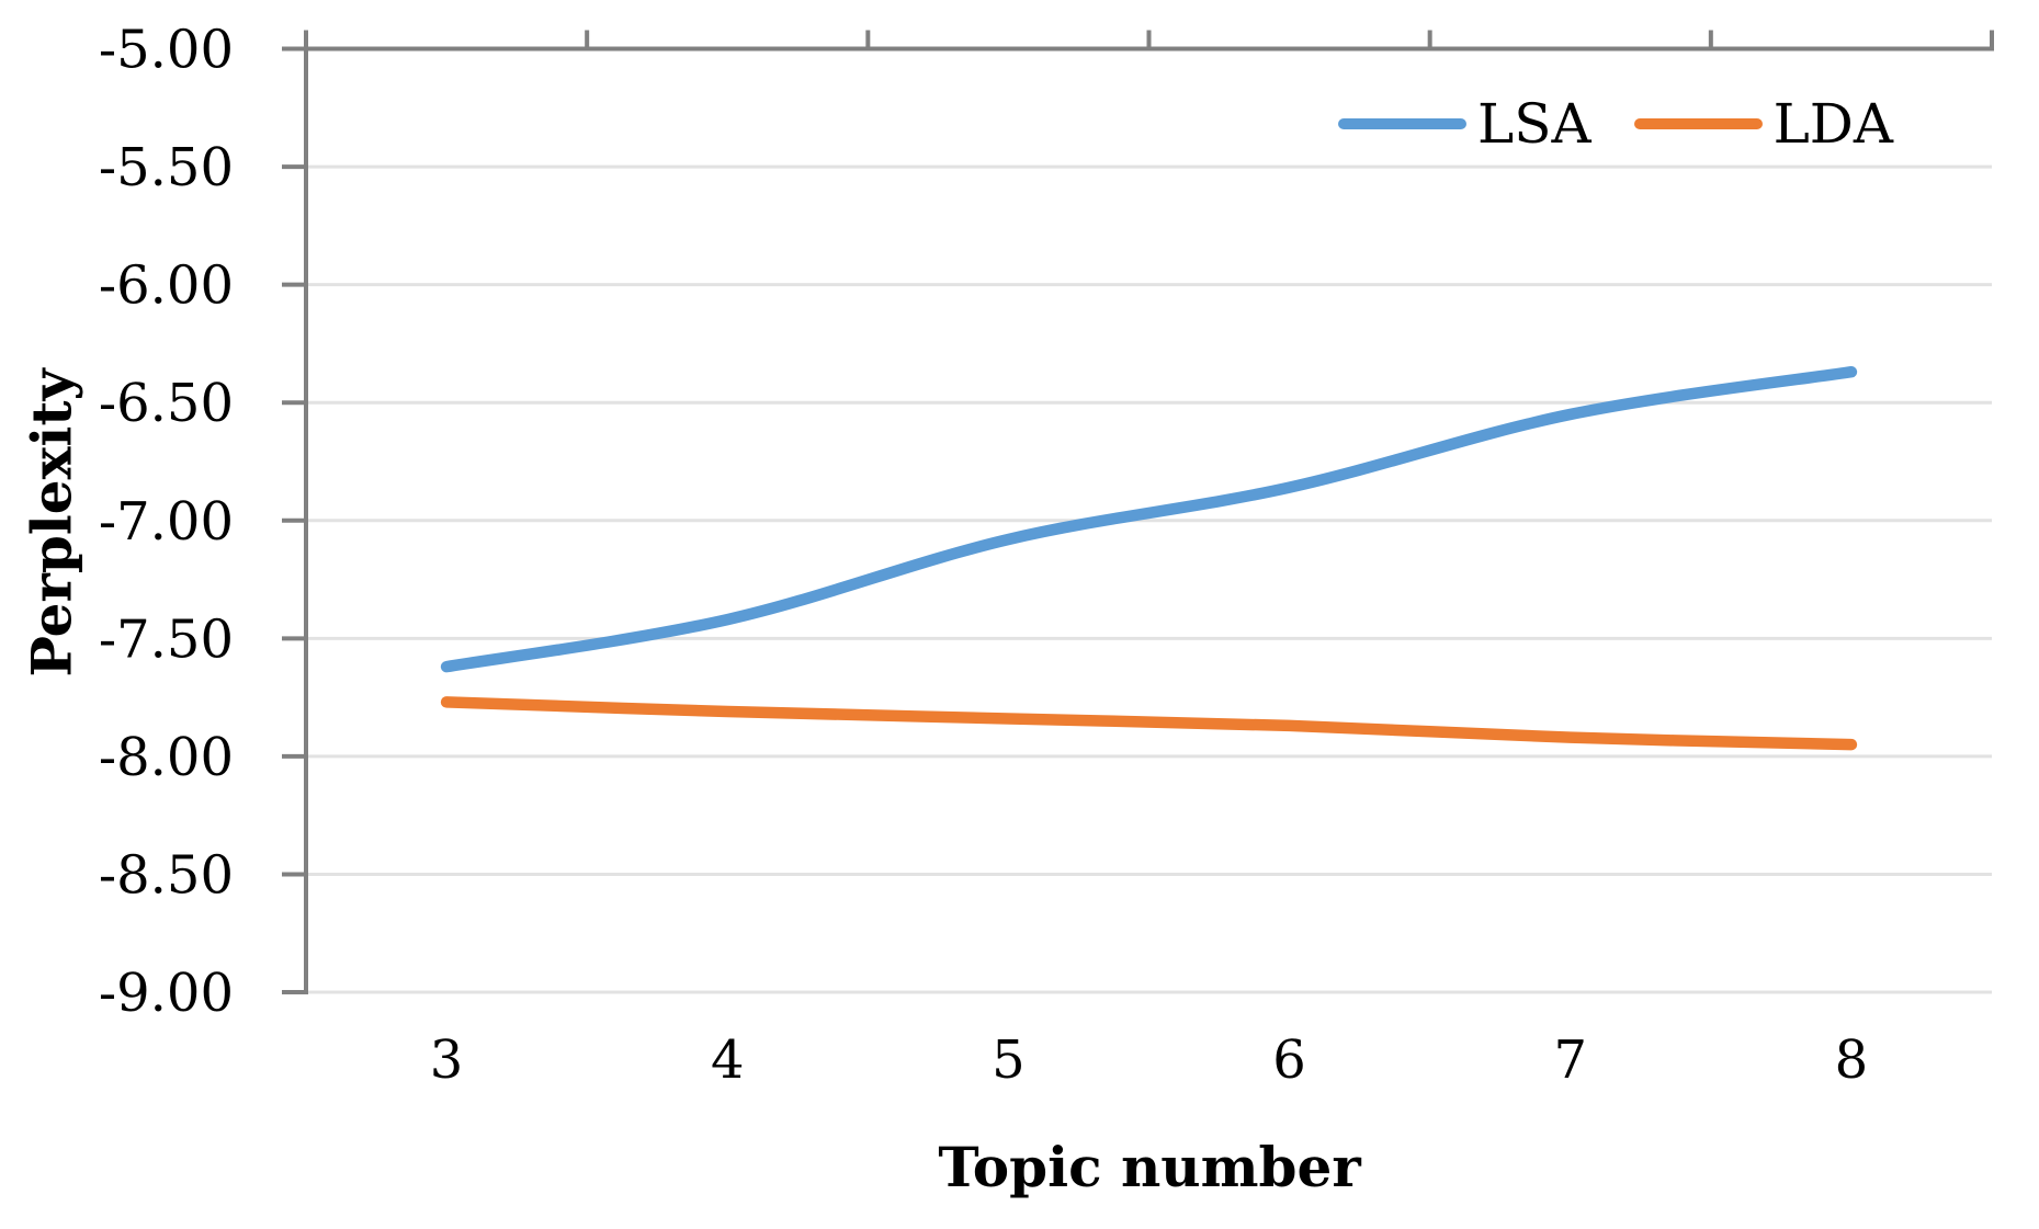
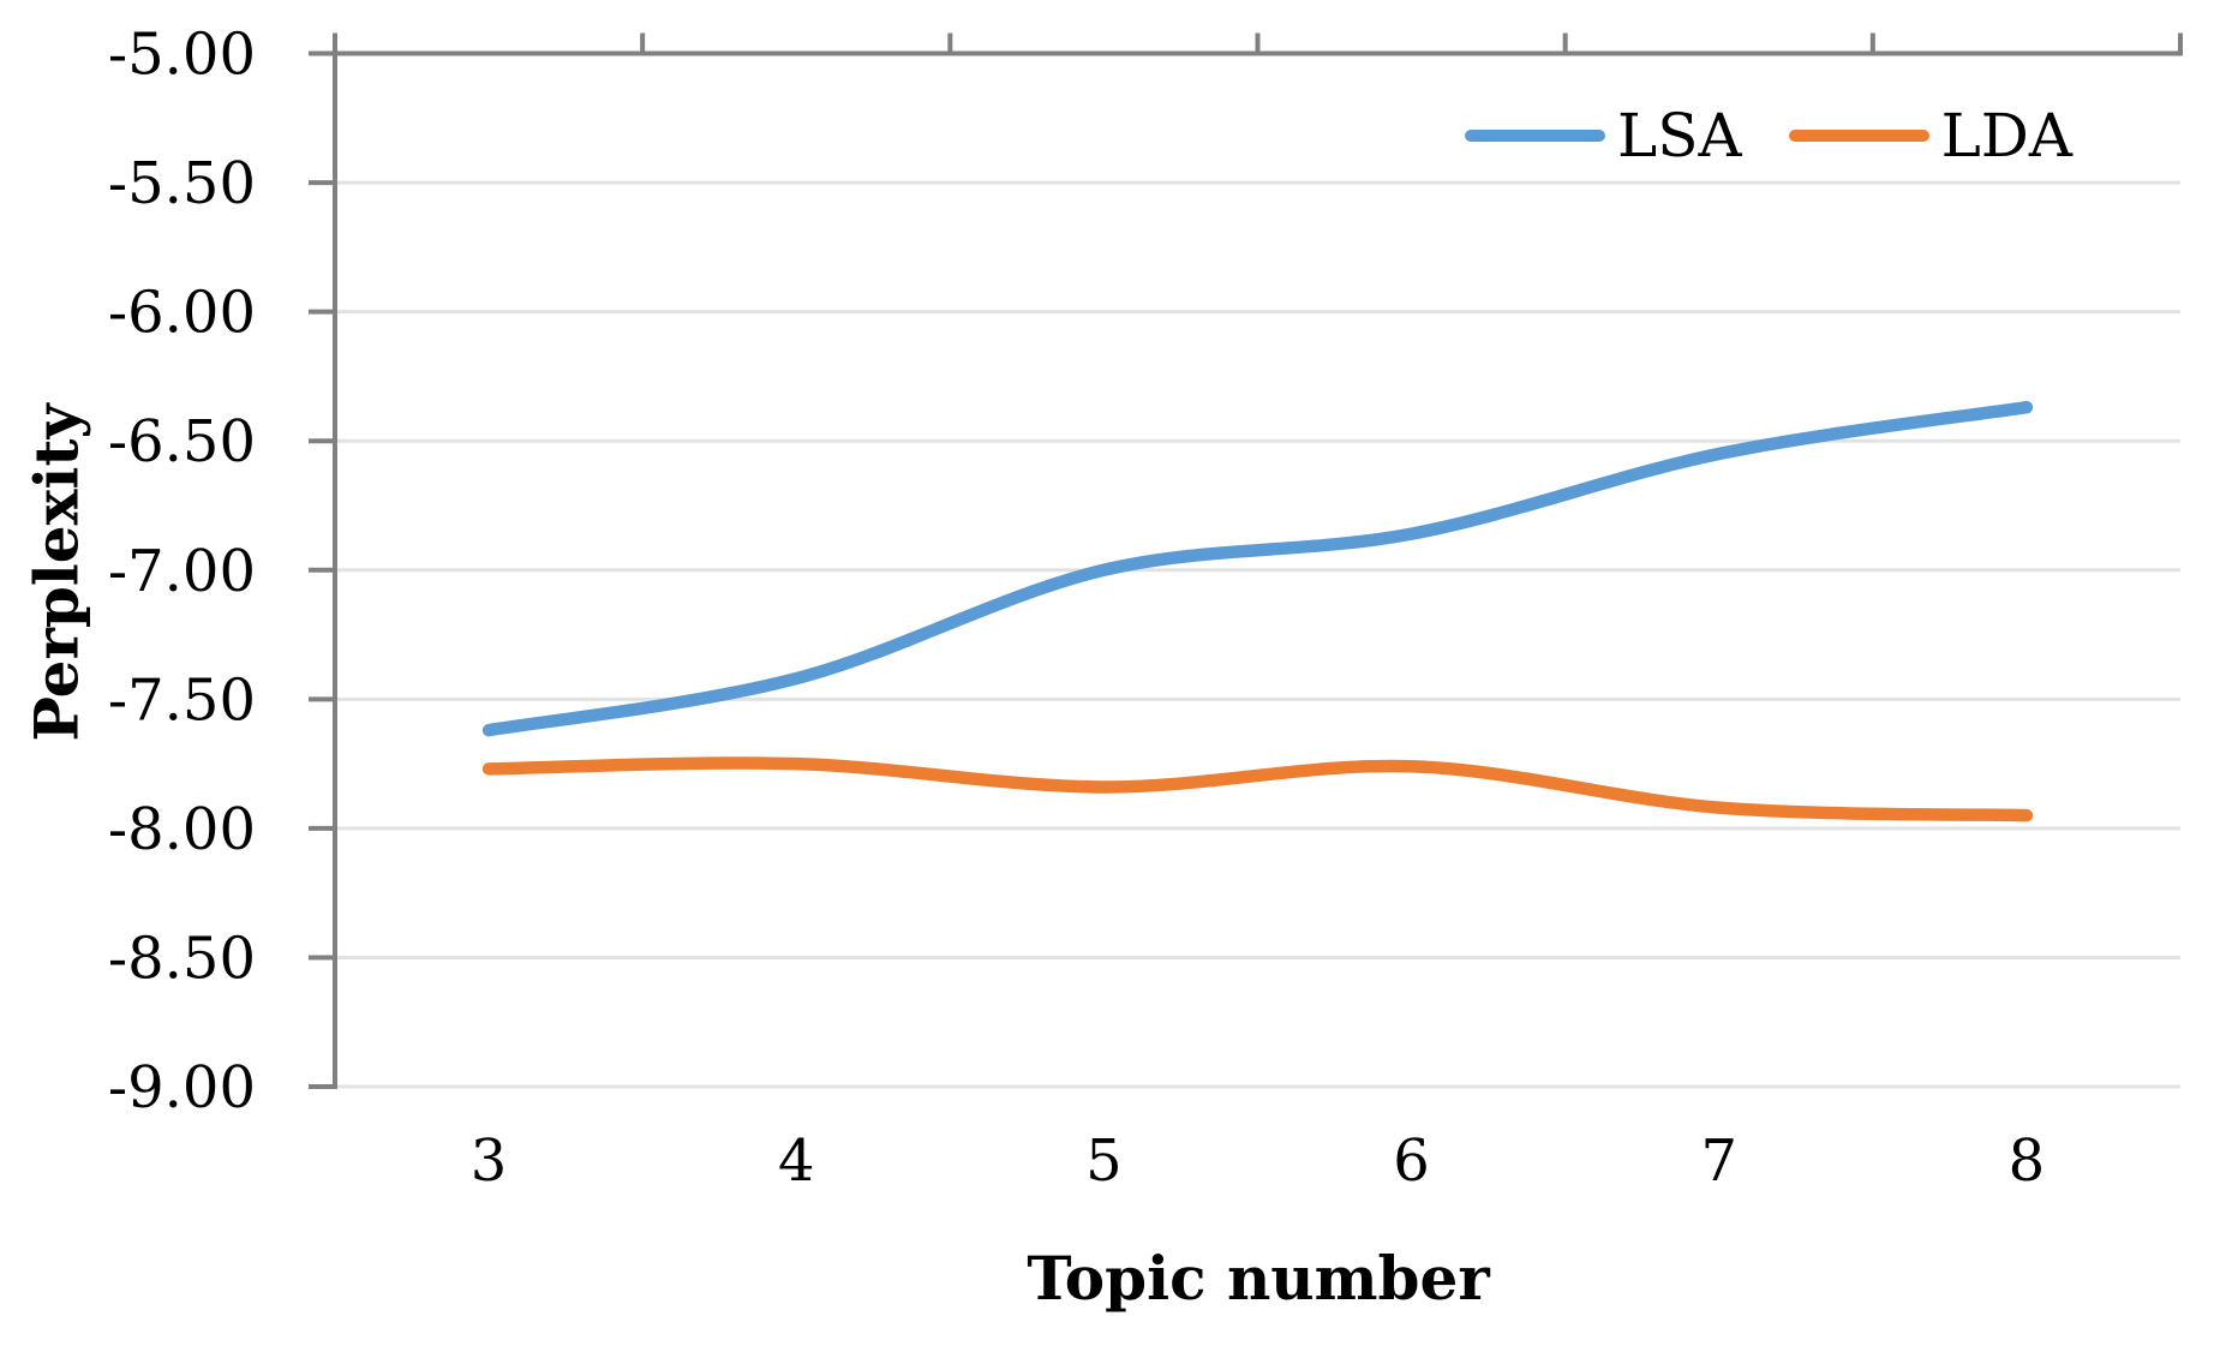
LDA/4: -7.81 -> -7.75
LSA/5: -7.08 -> -7.00
LDA/6: -7.87 -> -7.76
